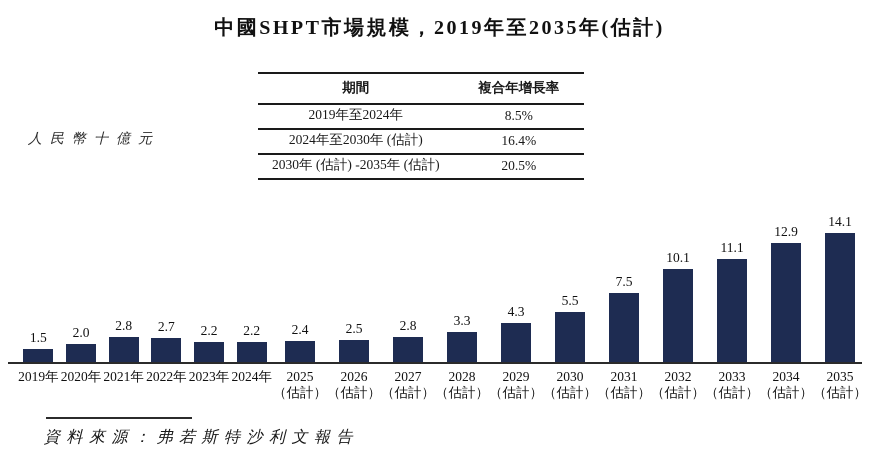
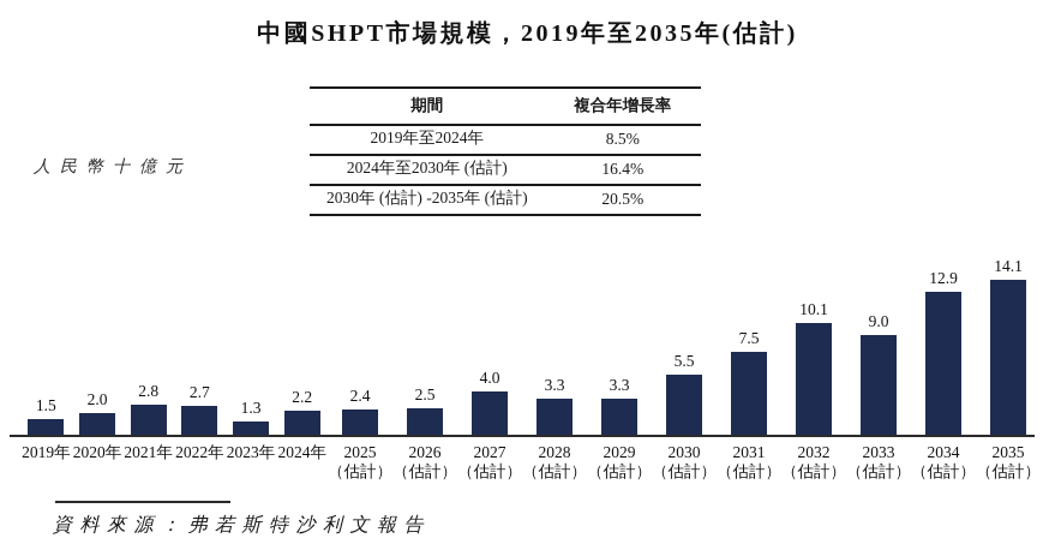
2023年: 2.2 -> 1.3
2027 （估計）: 2.8 -> 4.0
2029 （估計）: 4.3 -> 3.3
2033 （估計）: 11.1 -> 9.0
